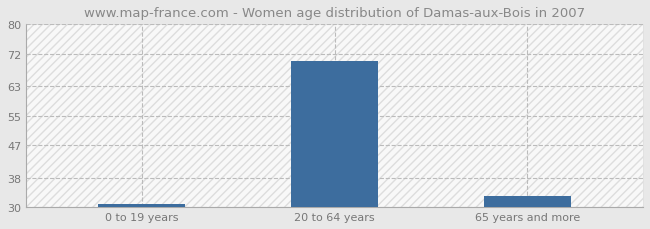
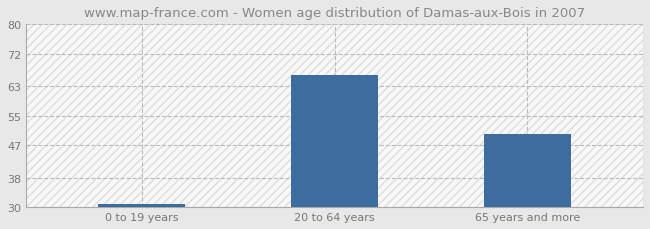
20 to 64 years: 70 -> 66
65 years and more: 33 -> 50
